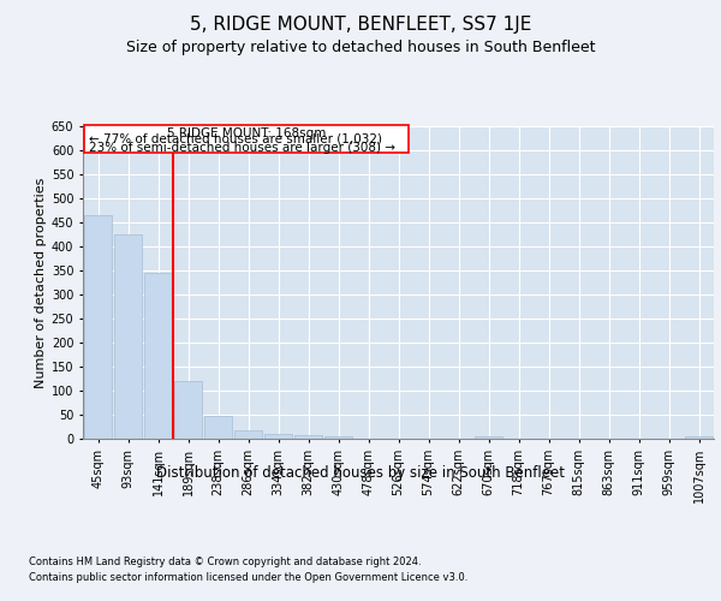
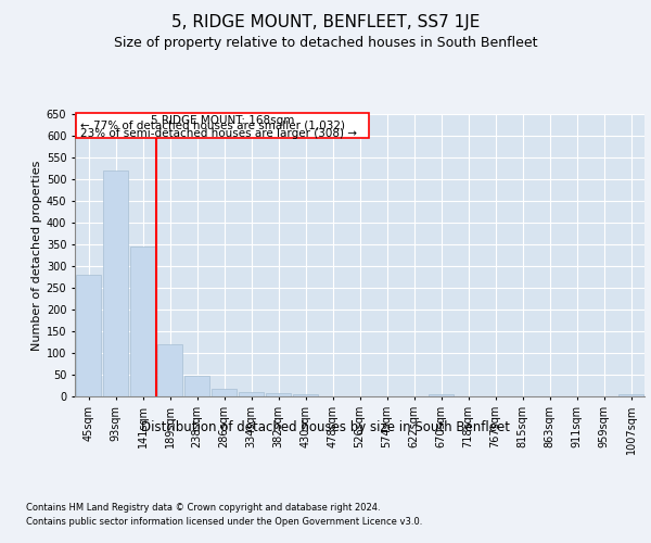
45sqm: 465 -> 280
93sqm: 425 -> 520
